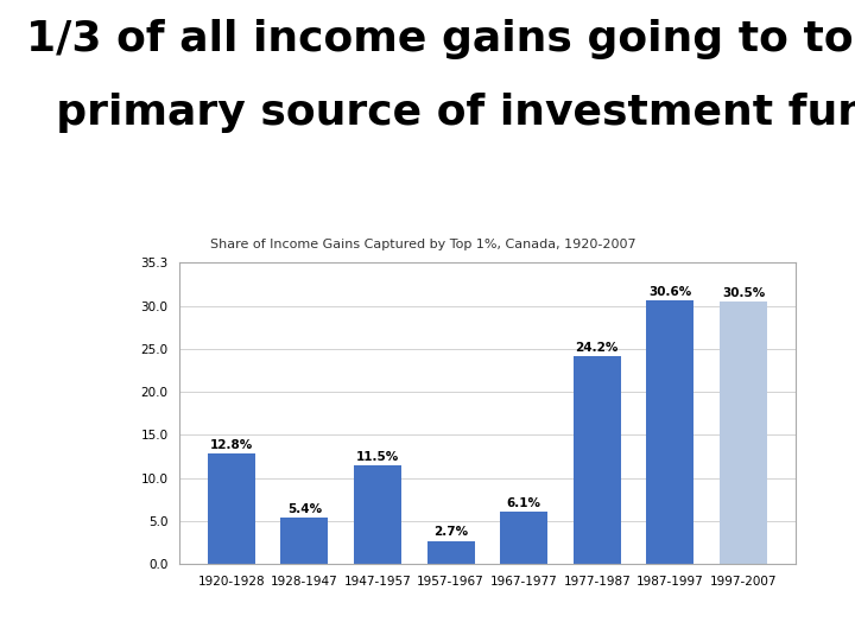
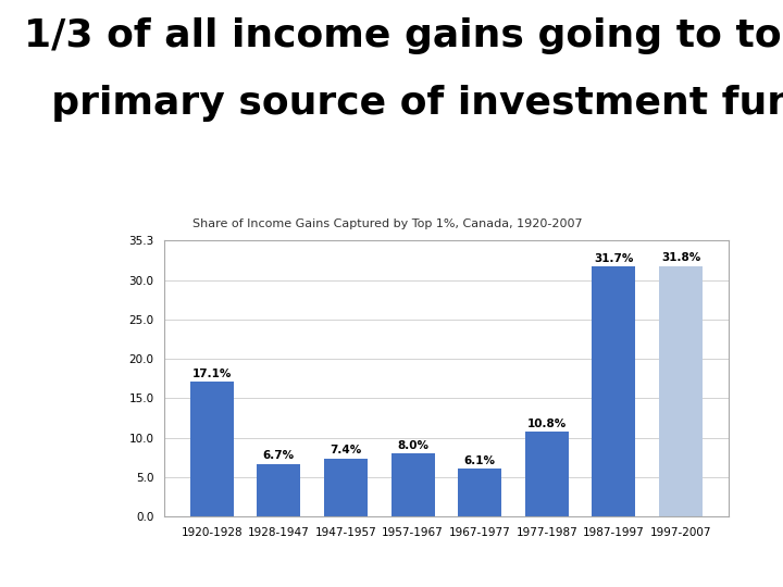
1920-1928: 12.8% -> 17.1%
1928-1947: 5.4% -> 6.7%
1947-1957: 11.5% -> 7.4%
1957-1967: 2.7% -> 8.0%
1977-1987: 24.2% -> 10.8%
1987-1997: 30.6% -> 31.7%
1997-2007: 30.5% -> 31.8%
